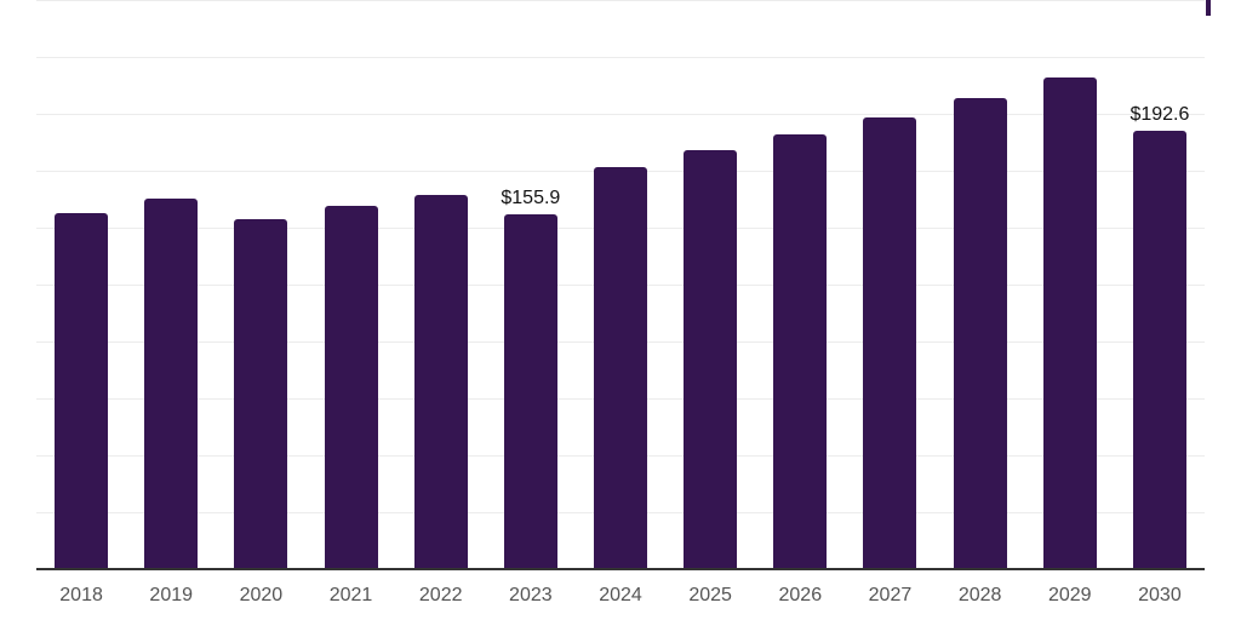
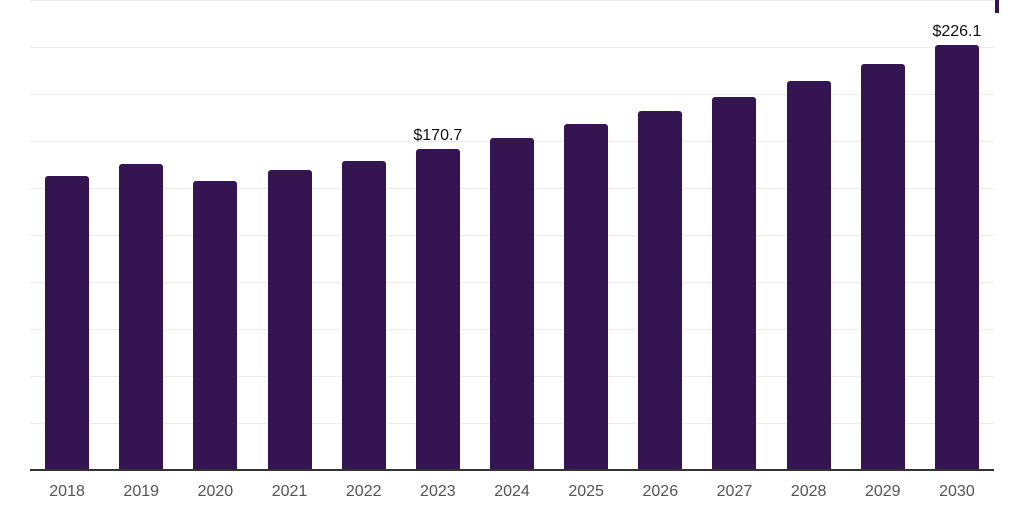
2023: $155.9 -> $170.7
2030: $192.6 -> $226.1
